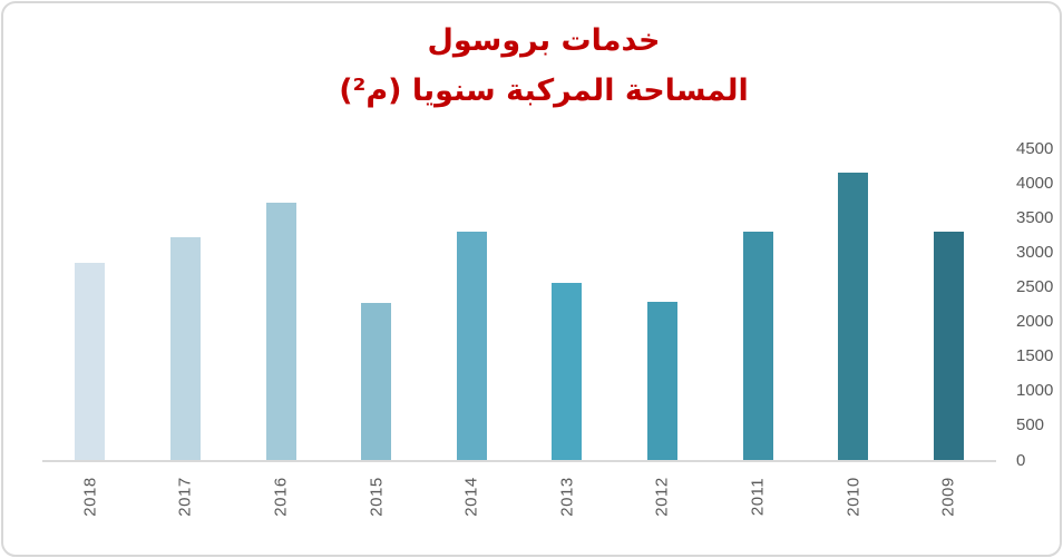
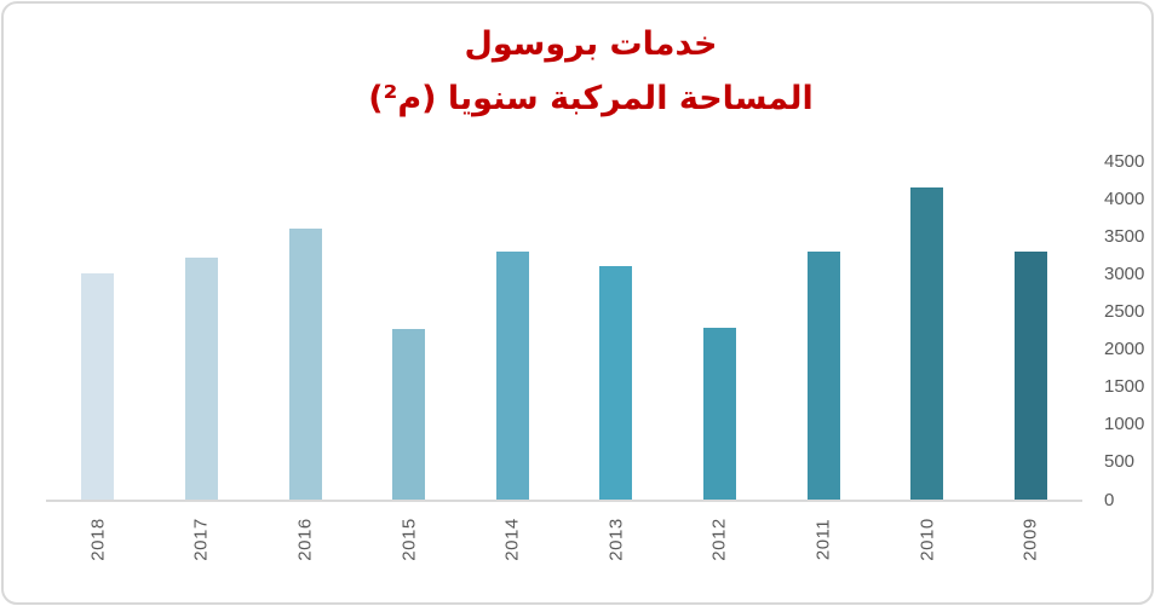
2018: 2800 -> 3000
2016: 3700 -> 3600
2013: 2600 -> 3100
